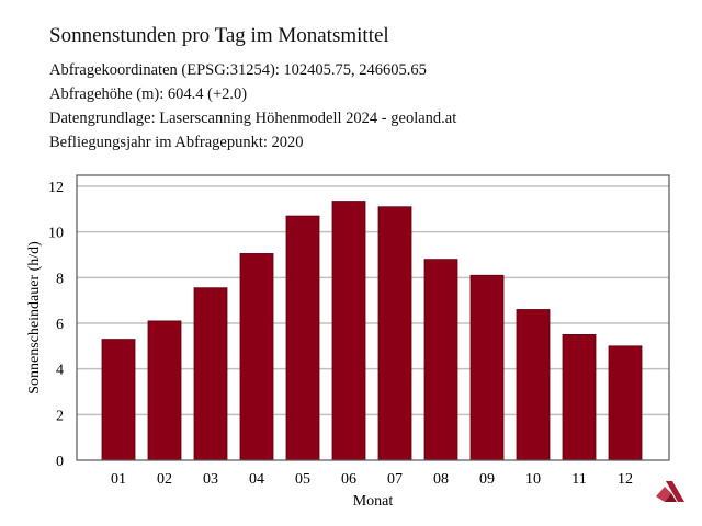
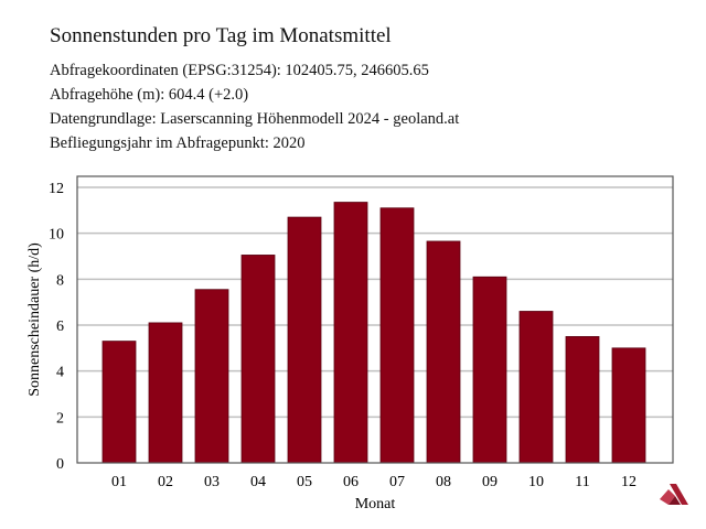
08: 8.8 -> 9.7
